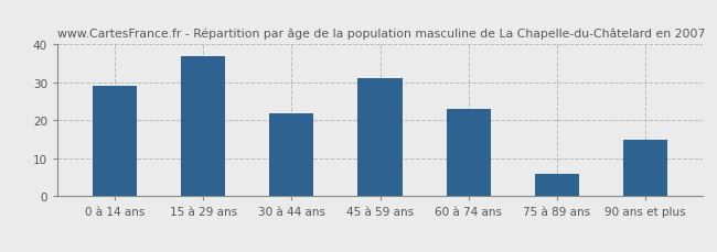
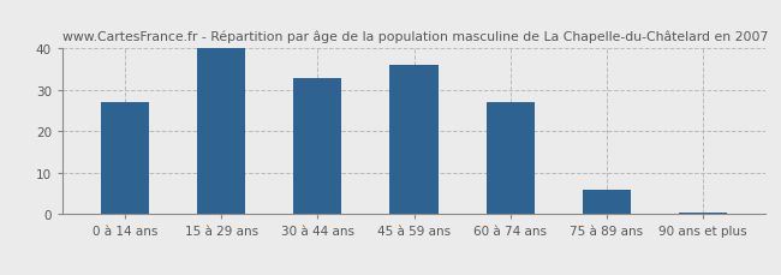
0 à 14 ans: 29.0 -> 27.0
15 à 29 ans: 37.0 -> 40.0
30 à 44 ans: 22.0 -> 33.0
45 à 59 ans: 31.0 -> 36.0
60 à 74 ans: 23.0 -> 27.0
90 ans et plus: 15.0 -> 0.5
